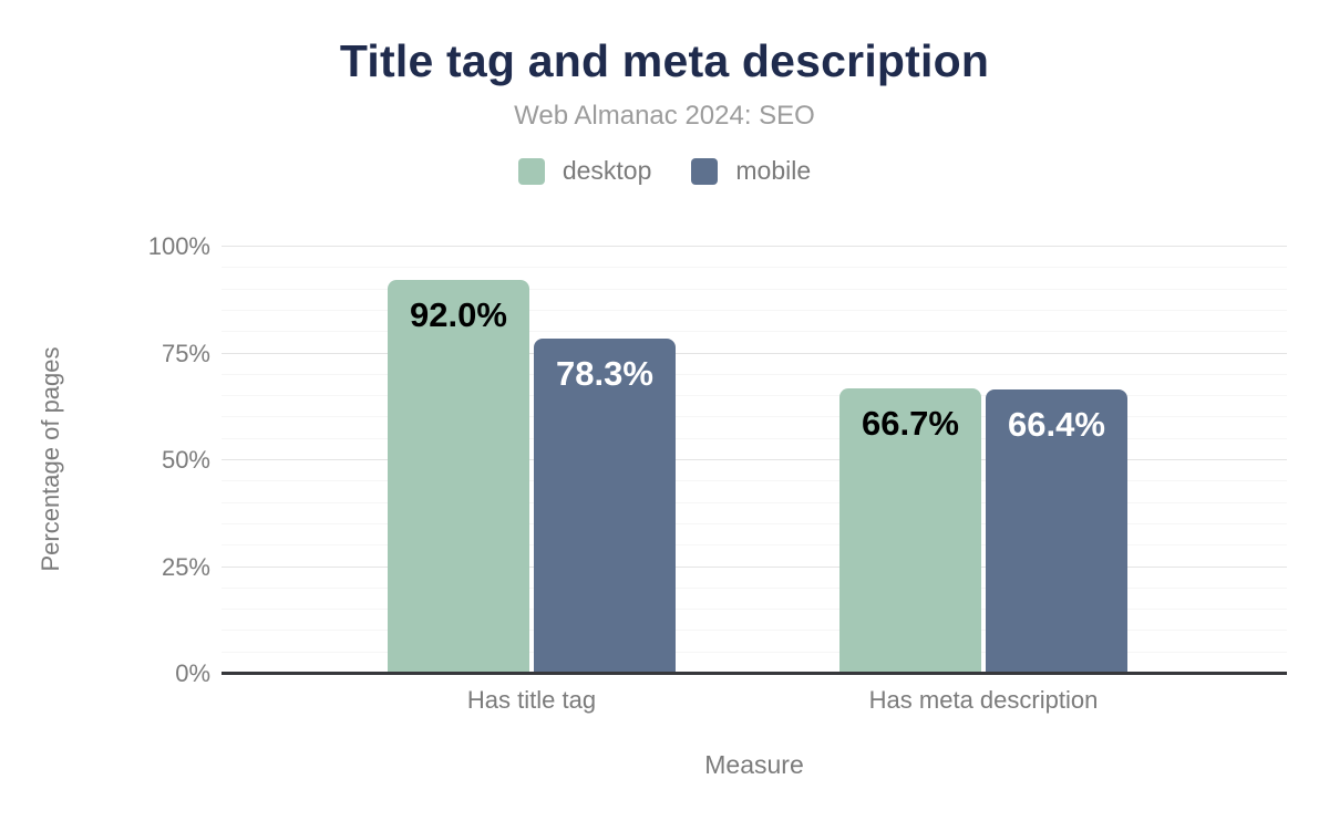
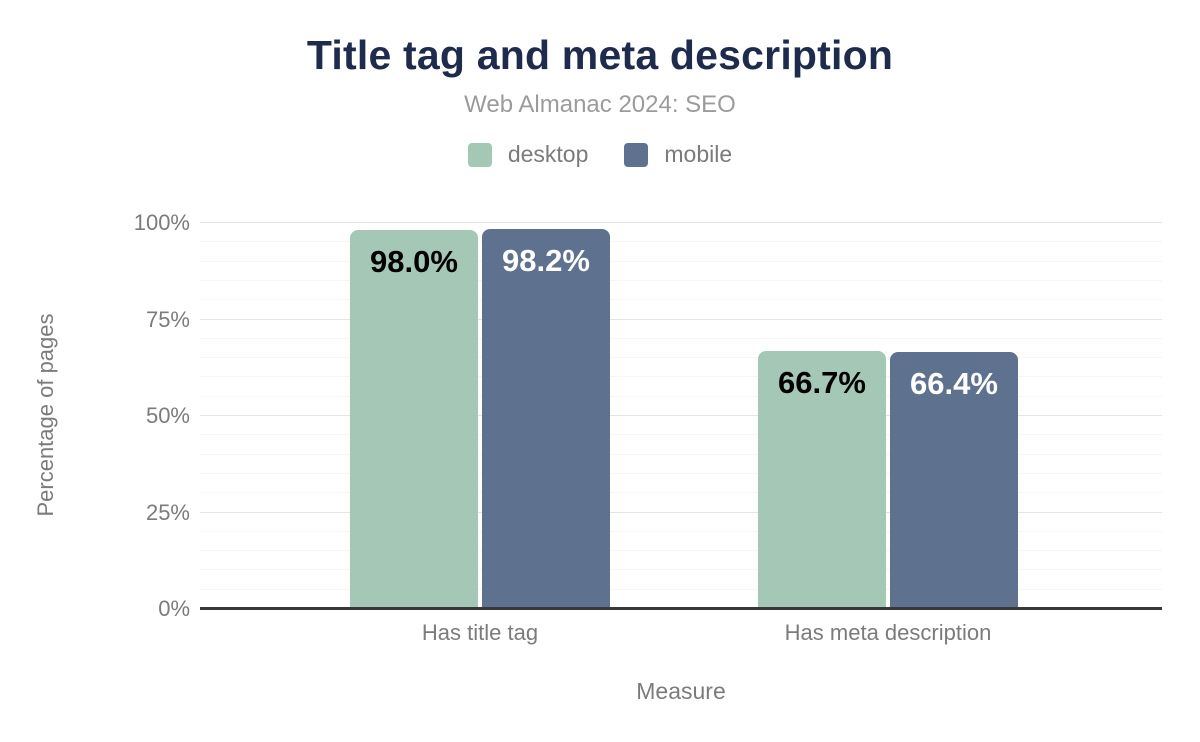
desktop/Has title tag: 92.0% -> 98.0%
mobile/Has title tag: 78.3% -> 98.2%
